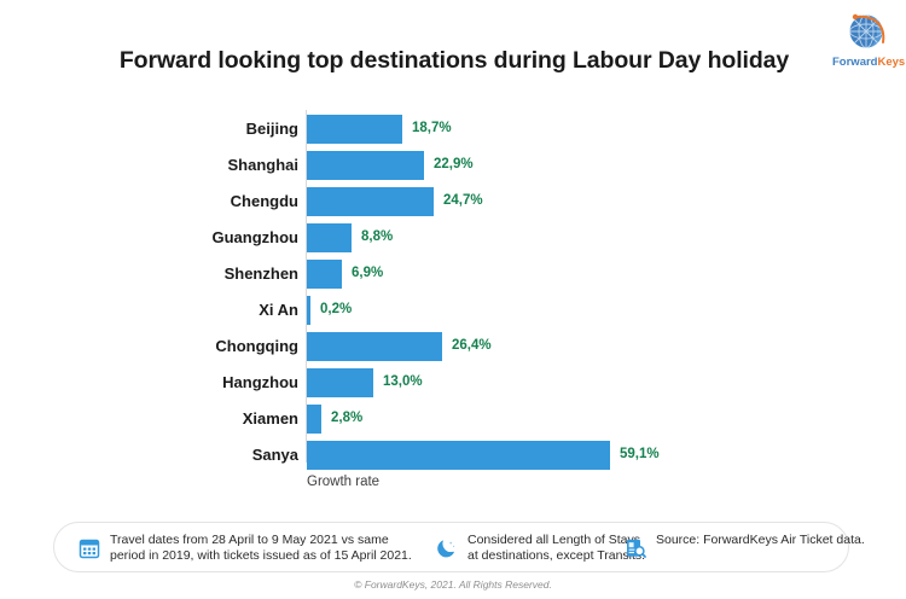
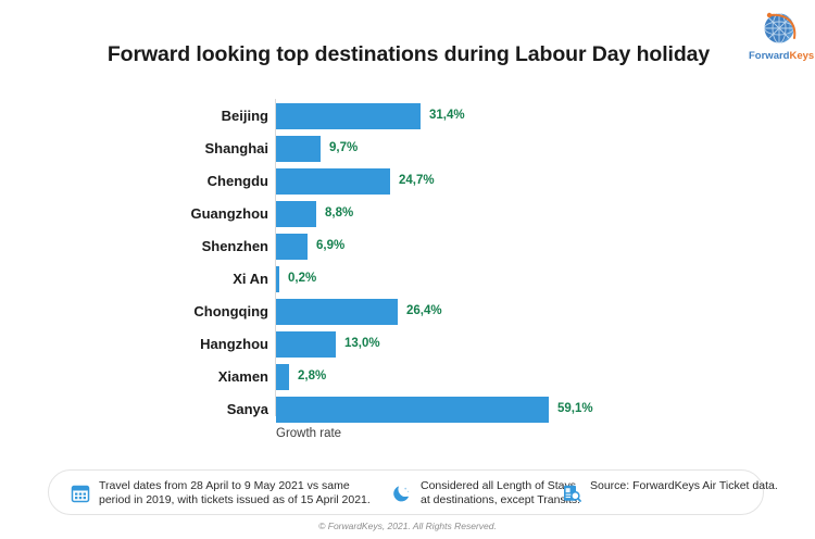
Beijing: 18,7% -> 31,4%
Shanghai: 22,9% -> 9,7%
